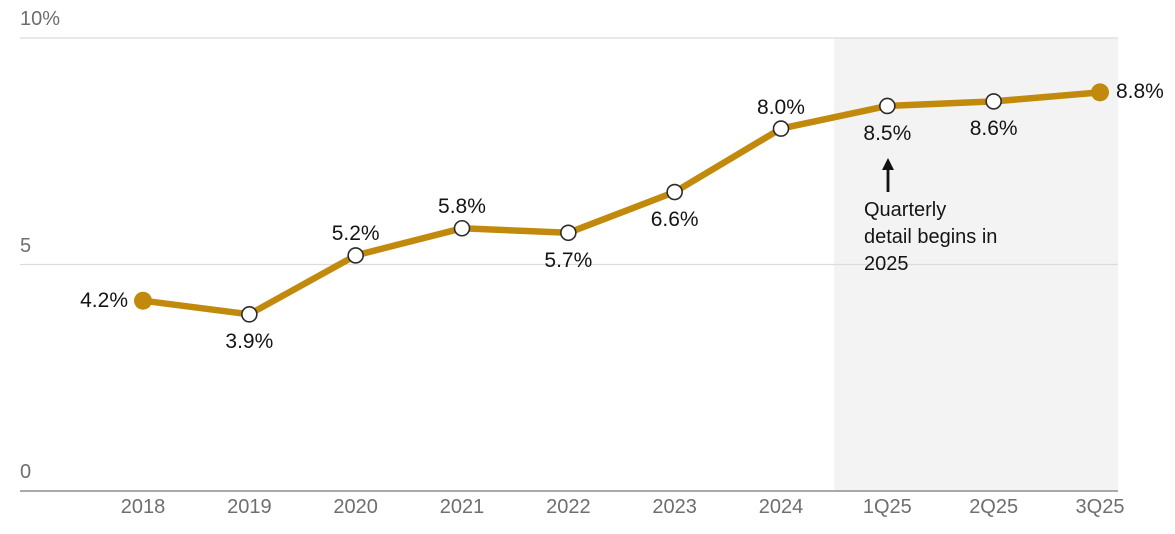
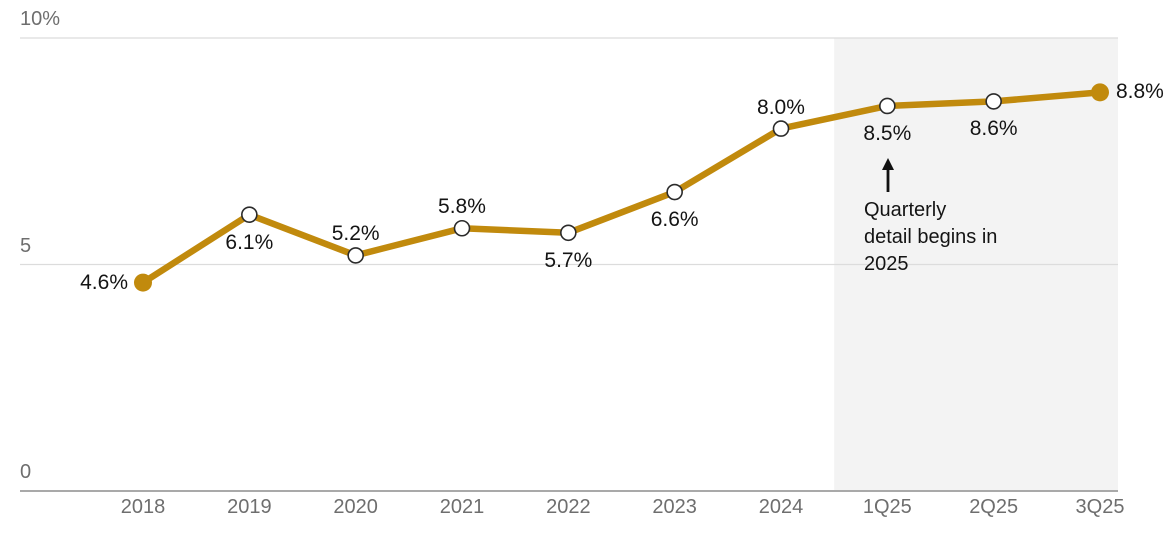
2018: 4.2% -> 4.6%
2019: 3.9% -> 6.1%
